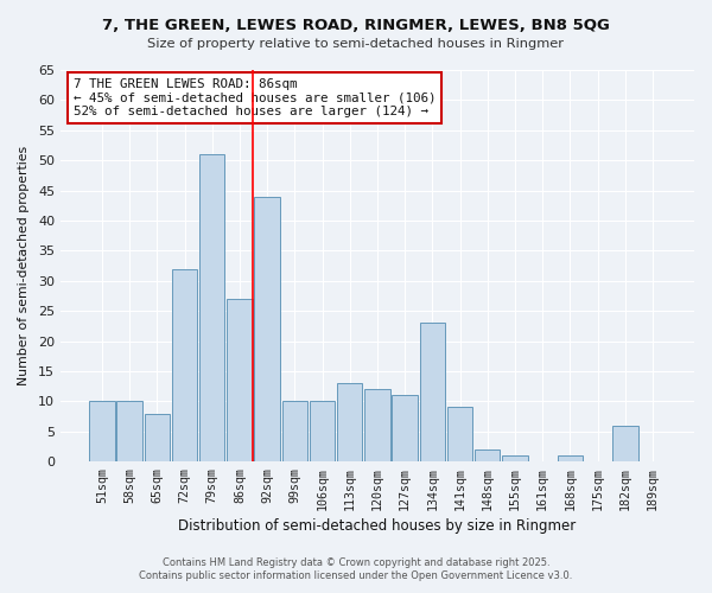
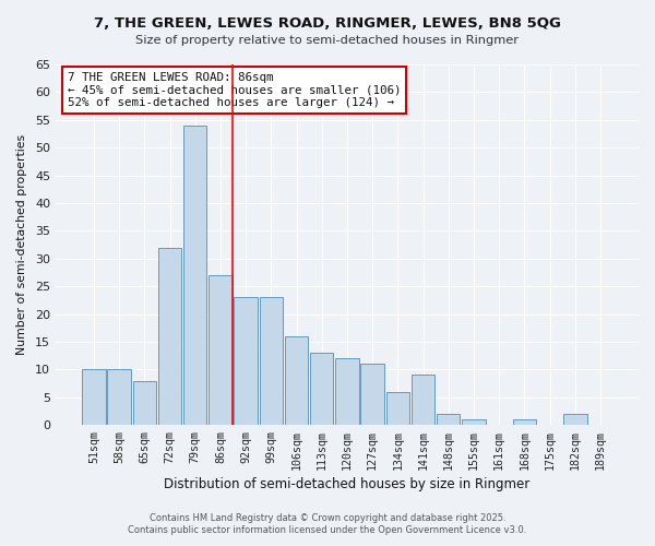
79sqm: 51 -> 54
92sqm: 44 -> 23
99sqm: 10 -> 23
106sqm: 10 -> 16
134sqm: 23 -> 6
182sqm: 6 -> 2
